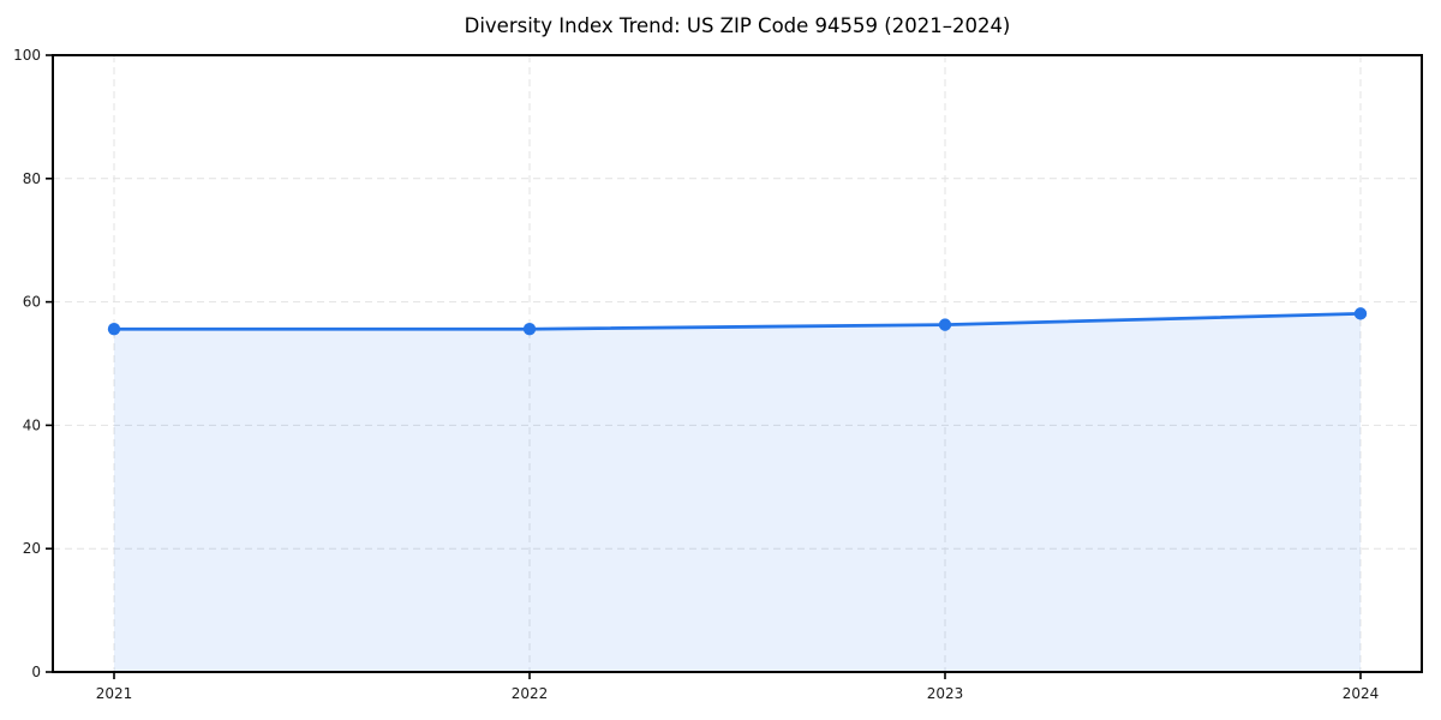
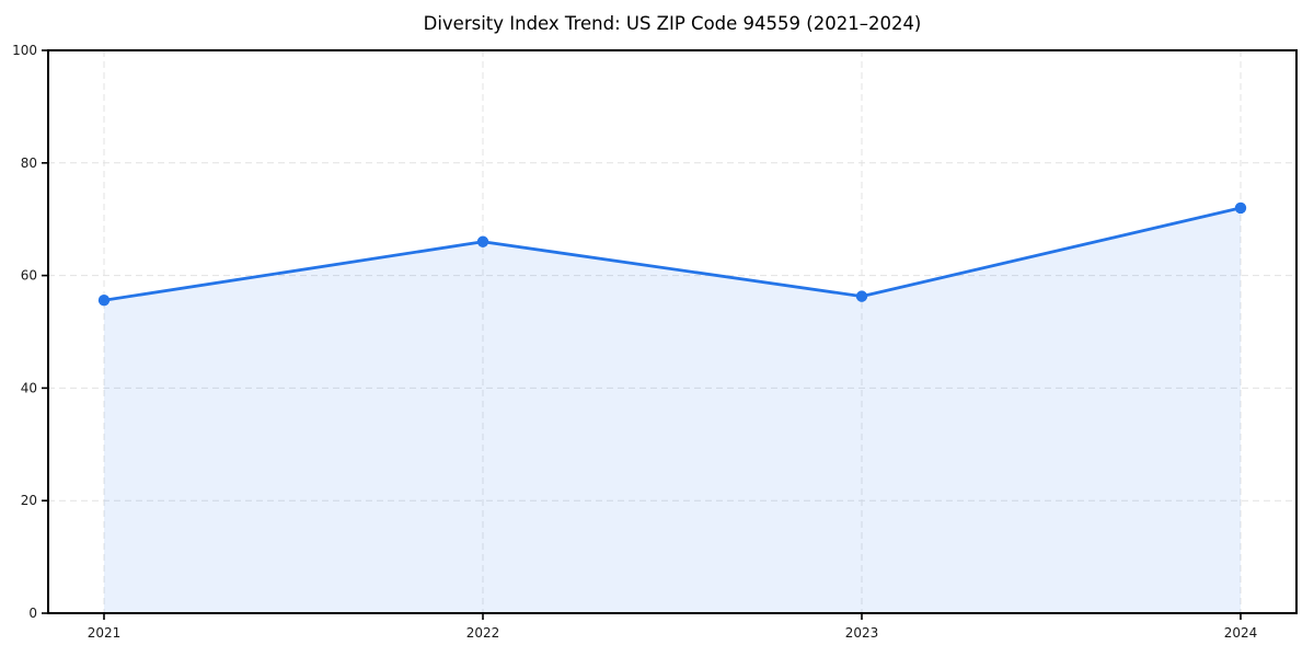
2022: 56 -> 66
2024: 58 -> 72
